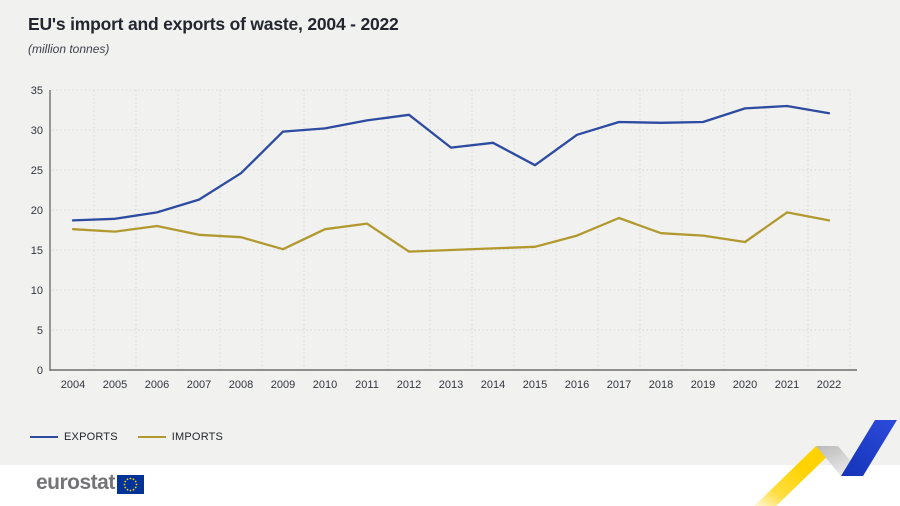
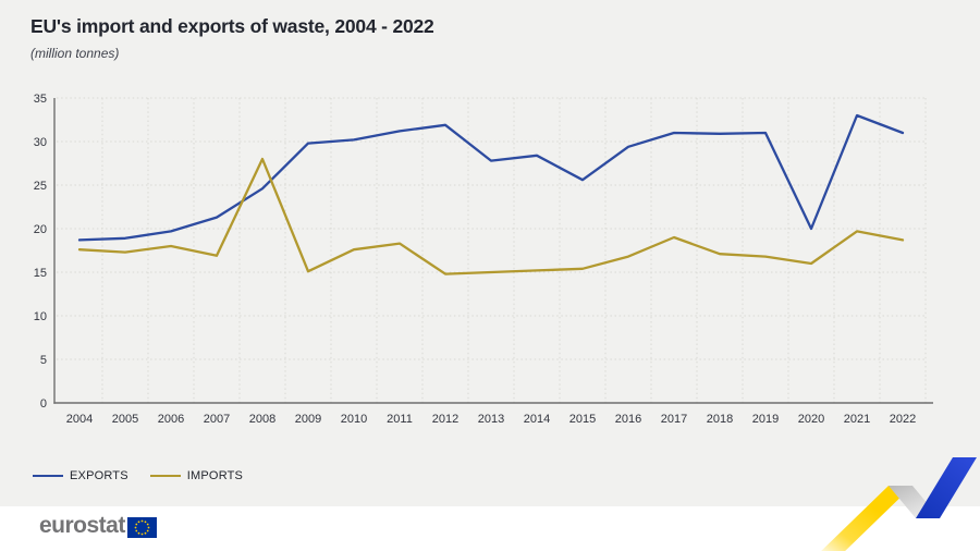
IMPORTS/2008: 17 -> 28
EXPORTS/2020: 33 -> 20
EXPORTS/2022: 32 -> 31
